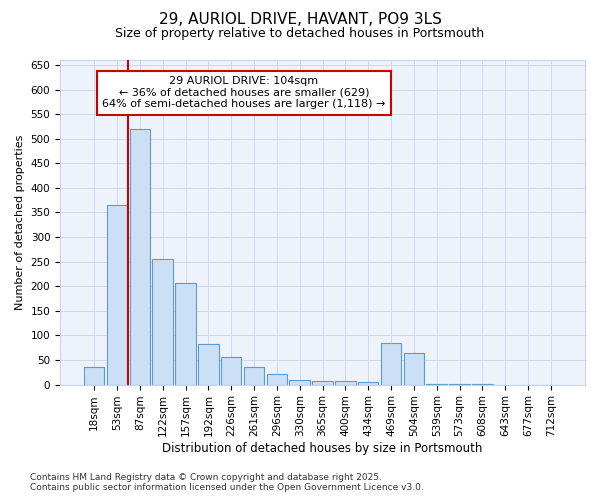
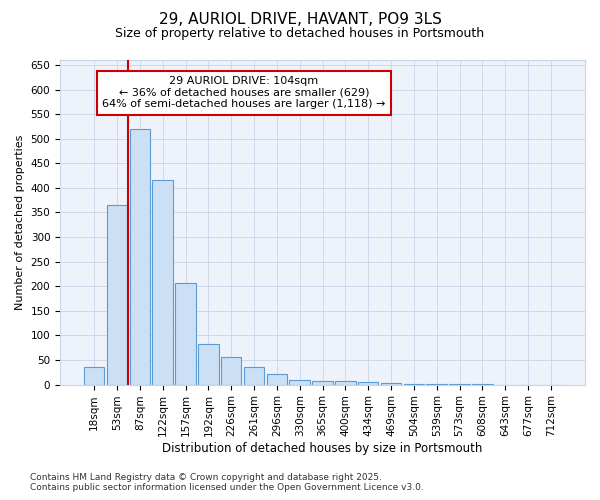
122sqm: 255 -> 415
469sqm: 85 -> 3
504sqm: 65 -> 2
